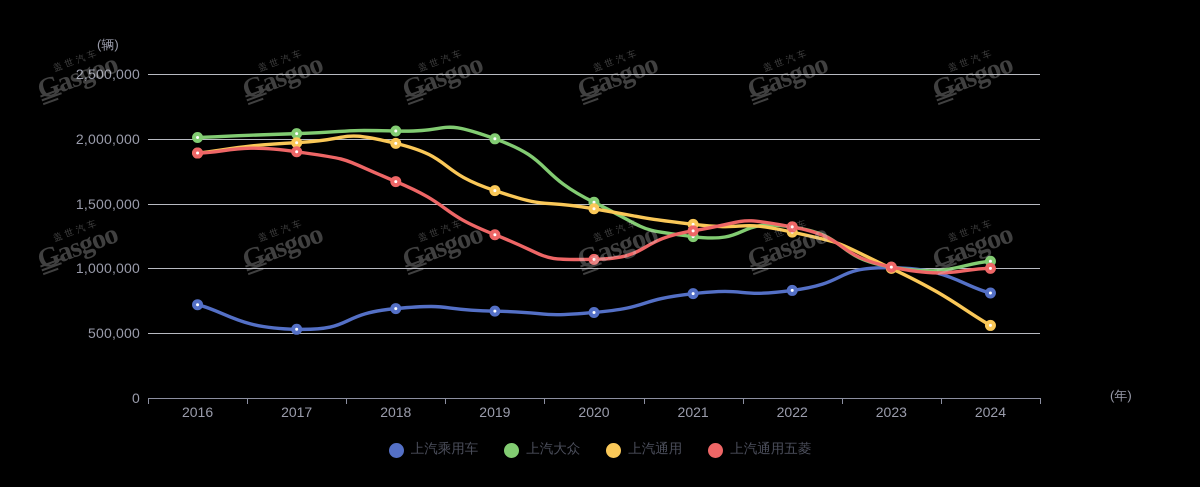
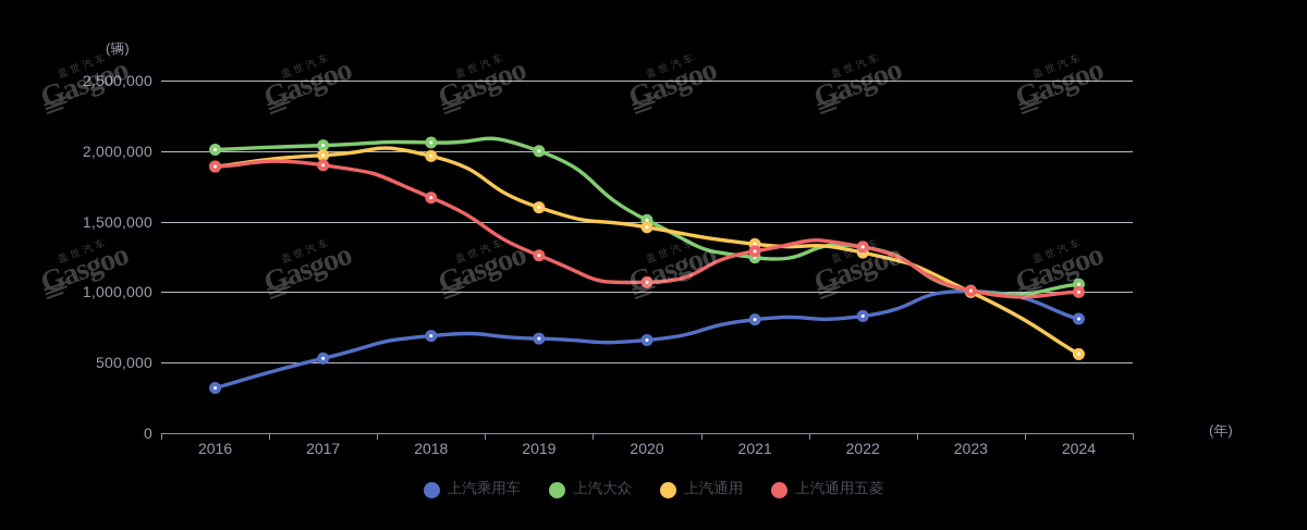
上汽乘用车/2016: 720000 -> 320000
